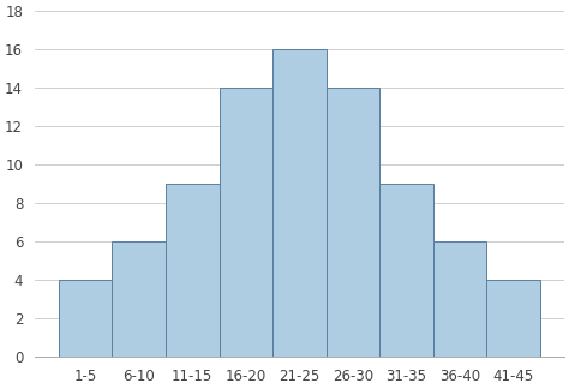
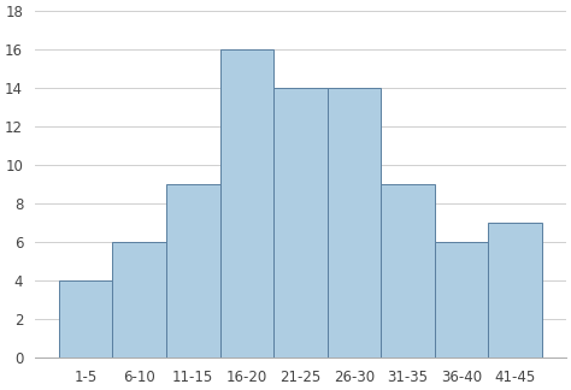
16-20: 14 -> 16
21-25: 16 -> 14
41-45: 4 -> 7
